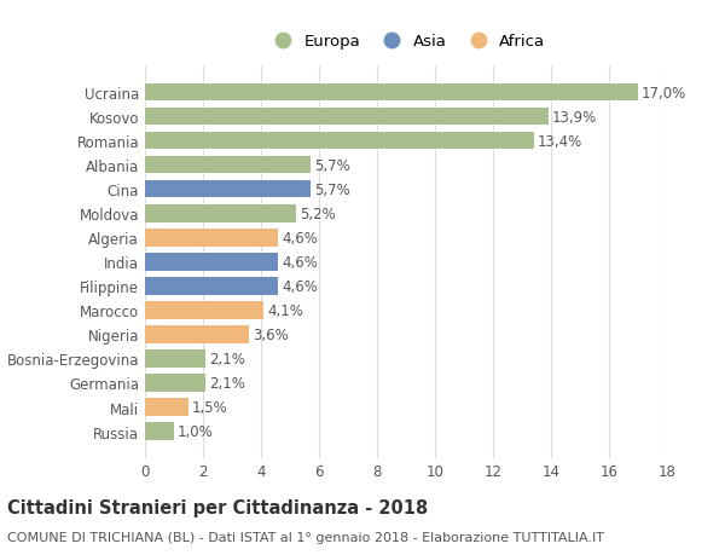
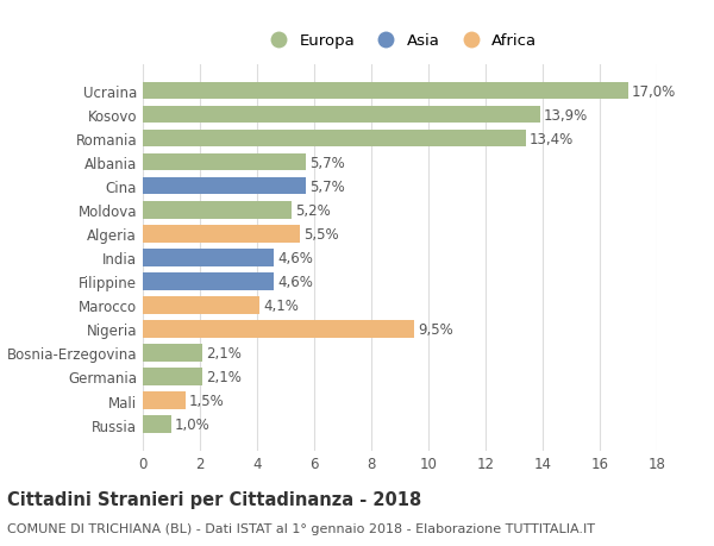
Algeria: 4,6% -> 5,5%
Nigeria: 3,6% -> 9,5%
